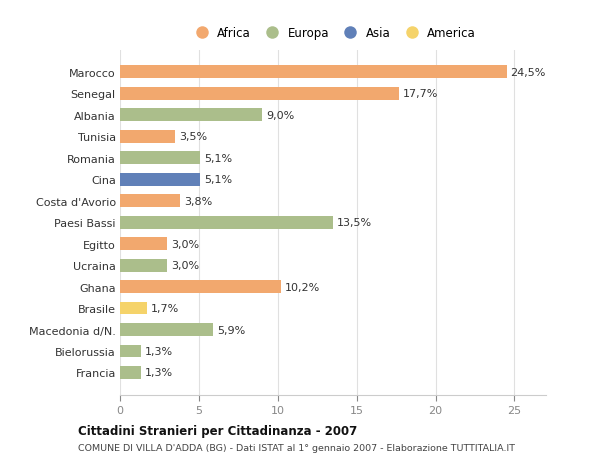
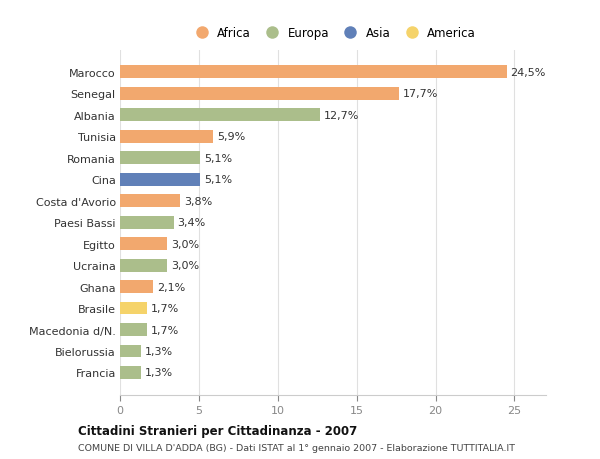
Albania: 9,0% -> 12,7%
Tunisia: 3,5% -> 5,9%
Paesi Bassi: 13,5% -> 3,4%
Ghana: 10,2% -> 2,1%
Macedonia d/N.: 5,9% -> 1,7%
